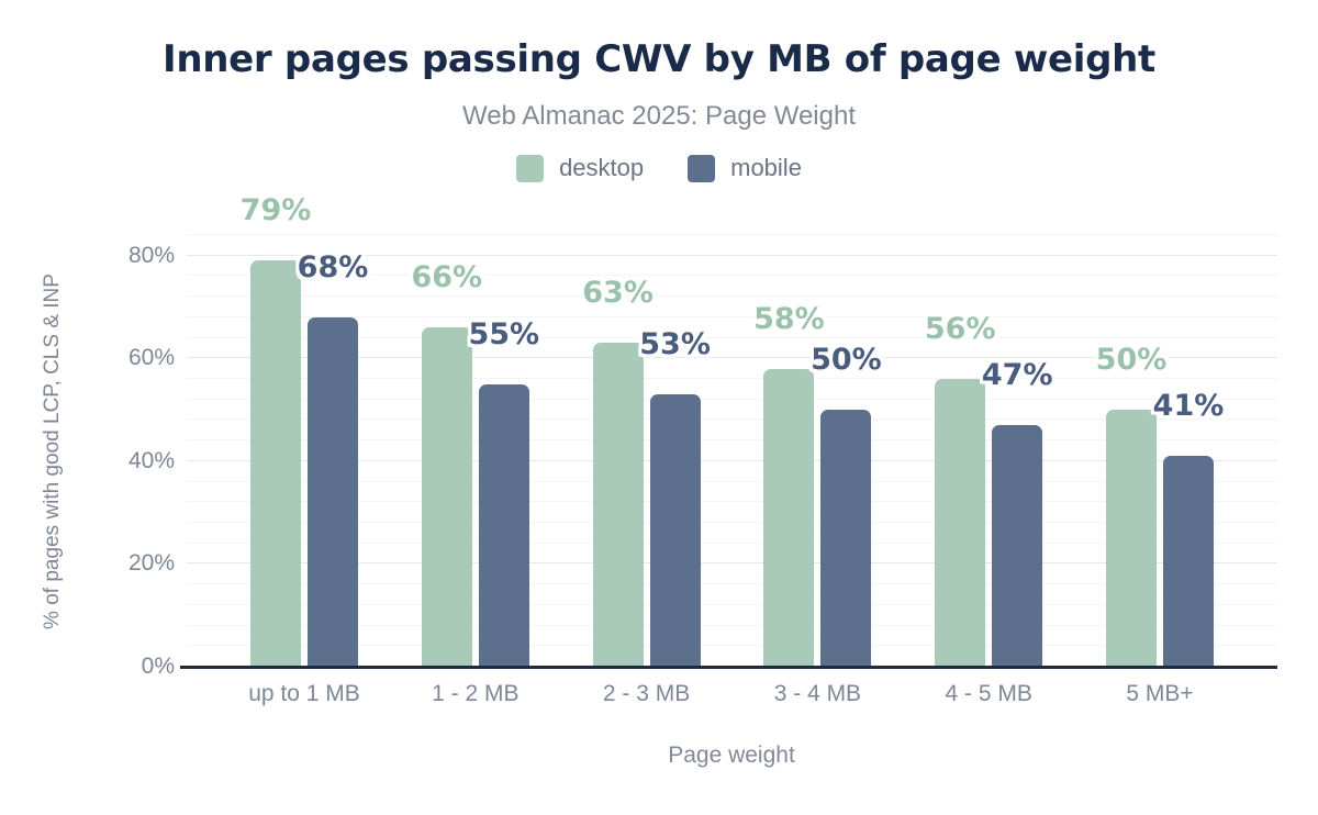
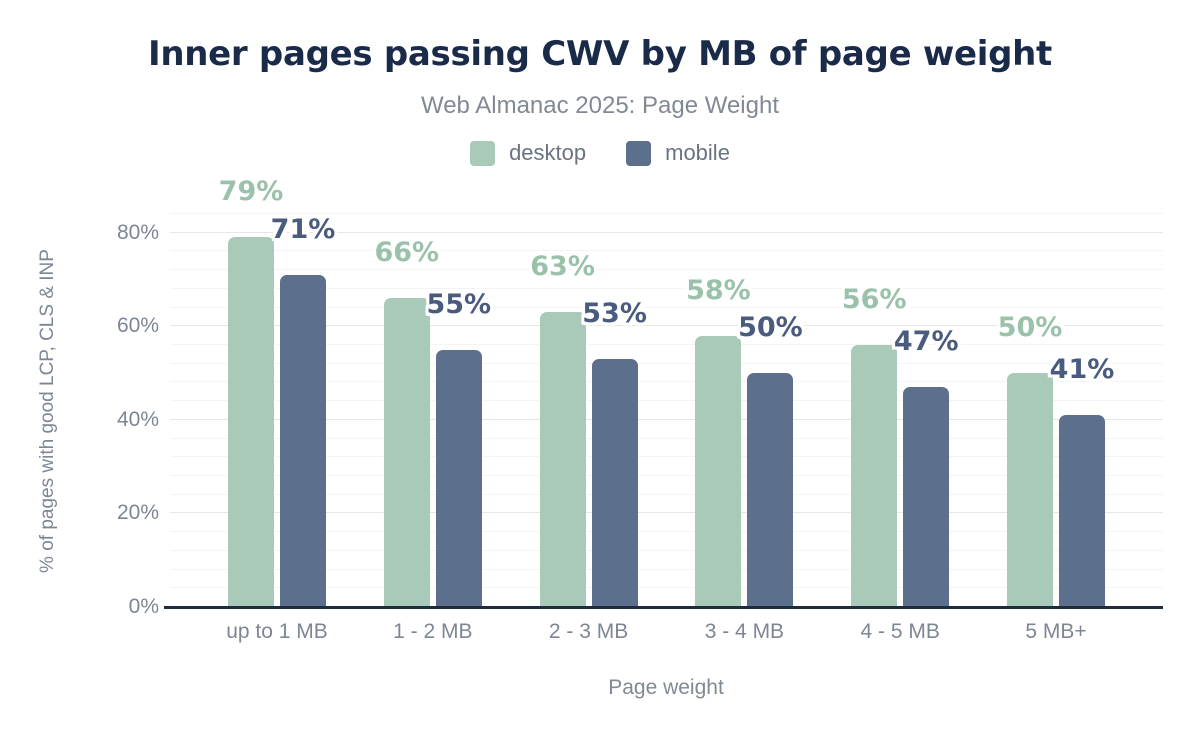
mobile/up to 1 MB: 68% -> 71%
